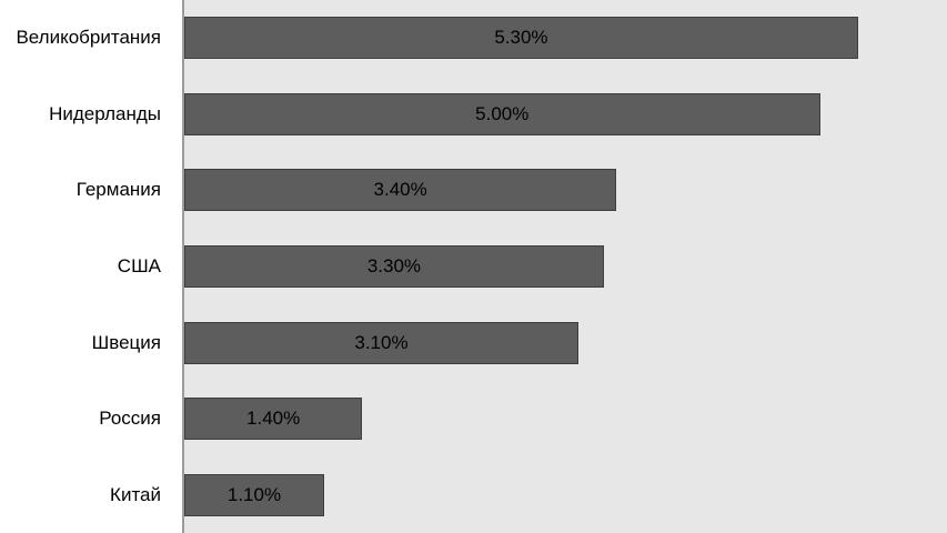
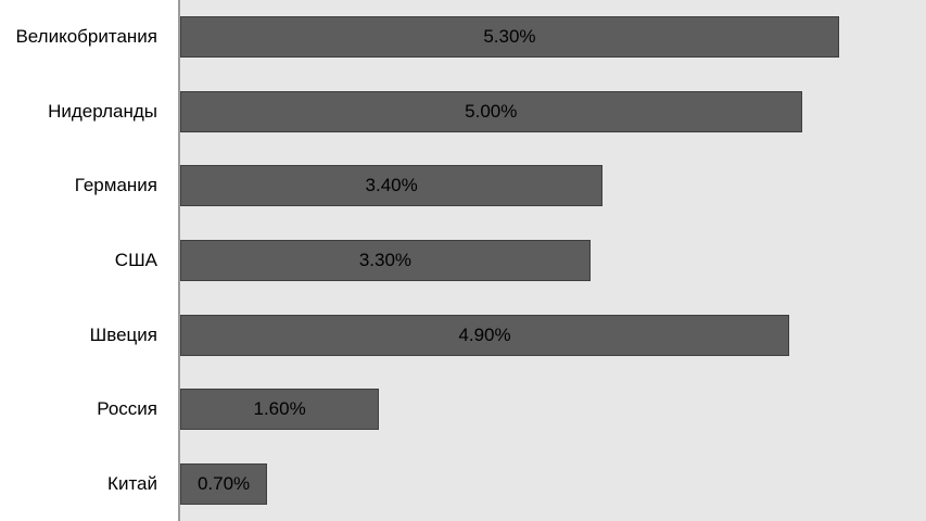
Швеция: 3.10% -> 4.90%
Россия: 1.40% -> 1.60%
Китай: 1.10% -> 0.70%
